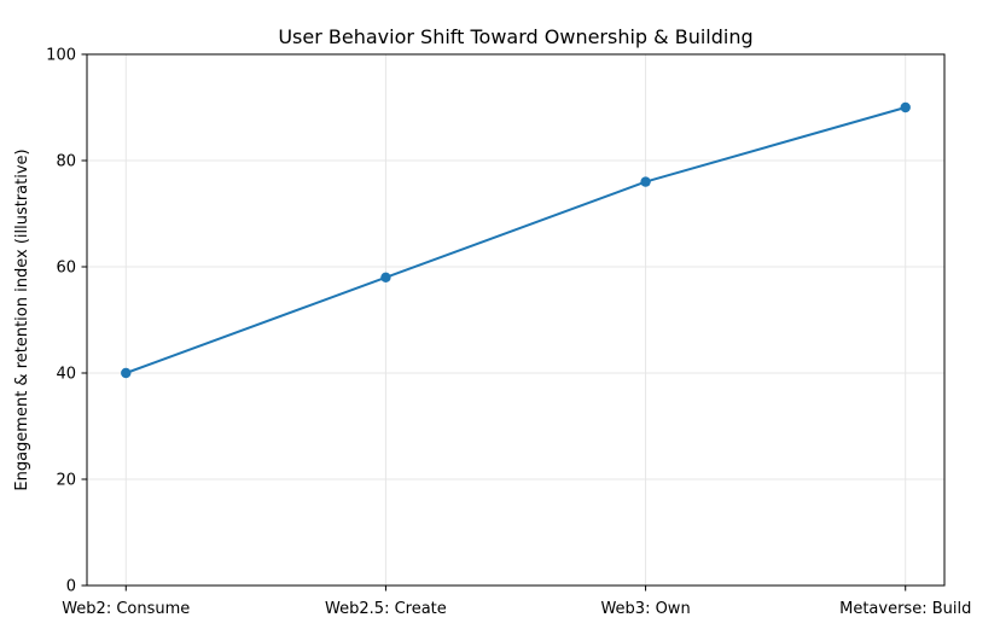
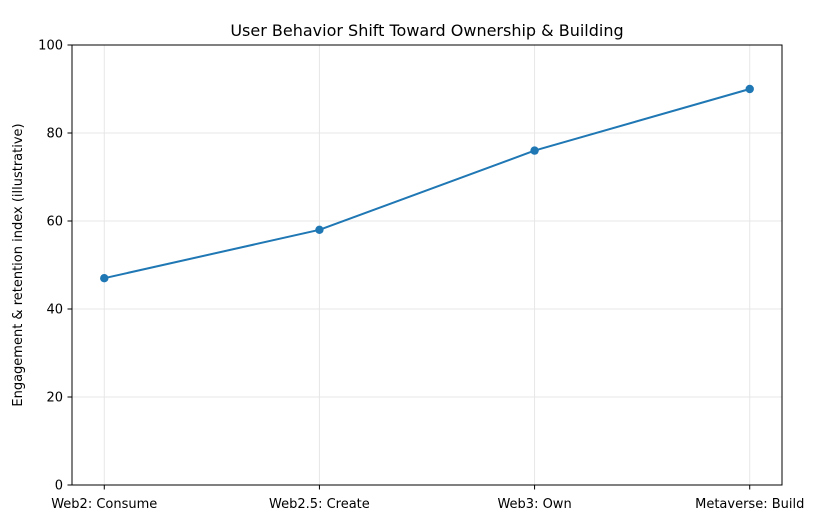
Web2: Consume: 40 -> 47
